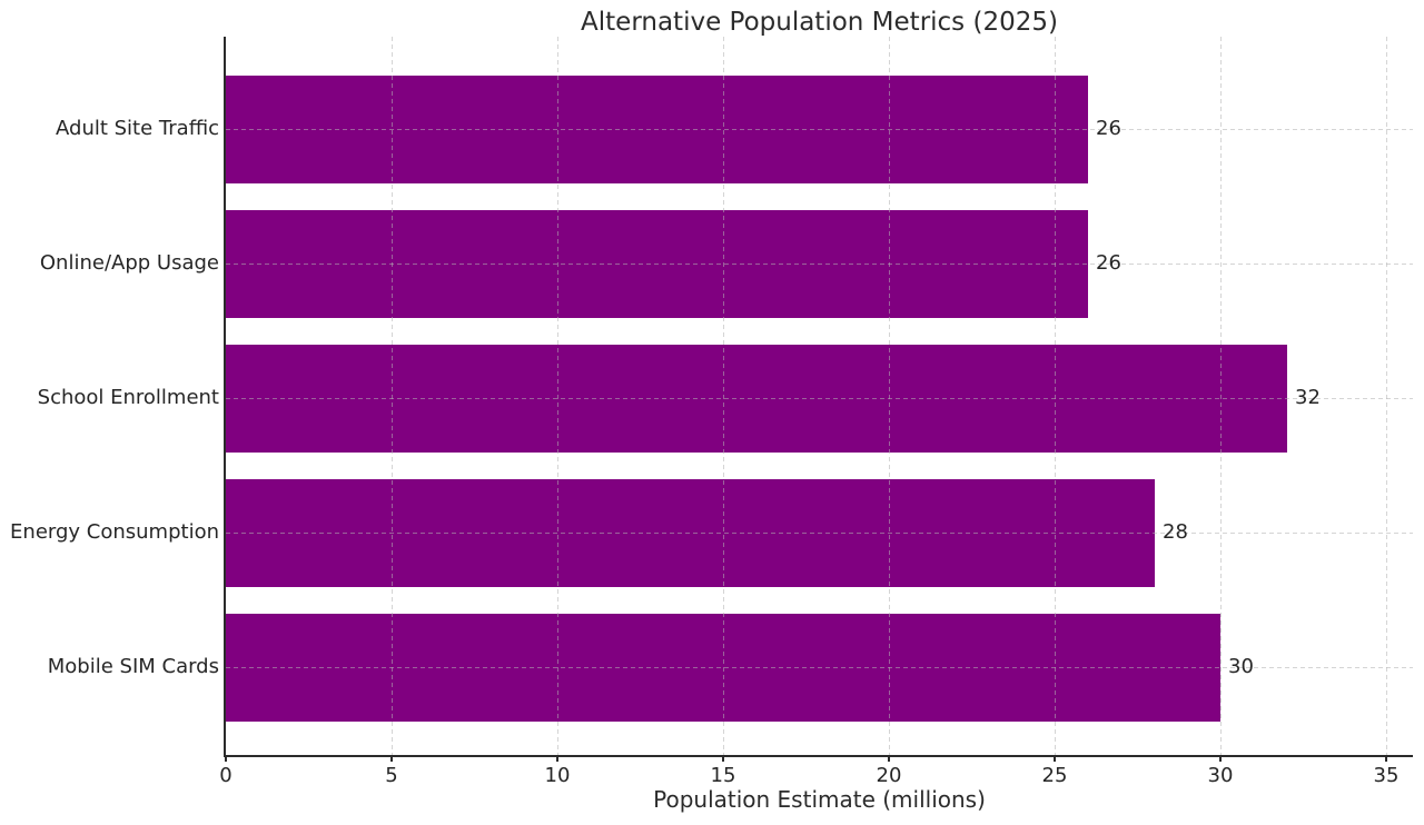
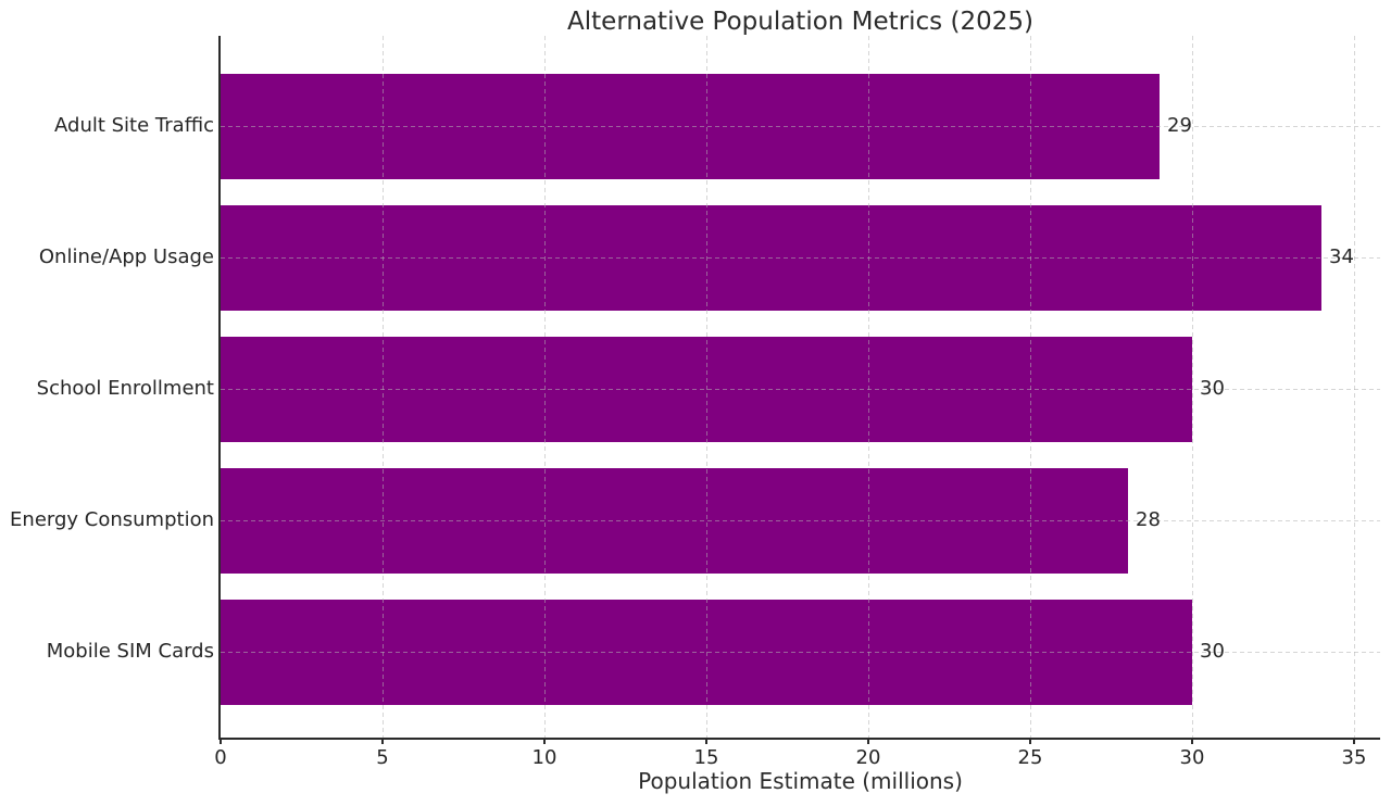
Adult Site Traffic: 26 -> 29
Online/App Usage: 26 -> 34
School Enrollment: 32 -> 30
